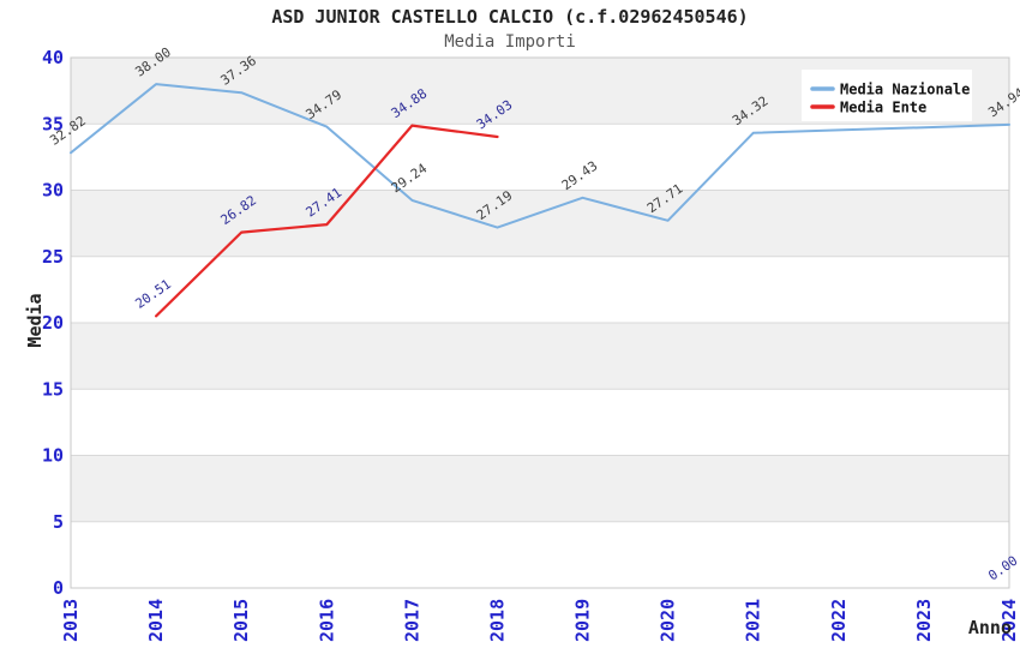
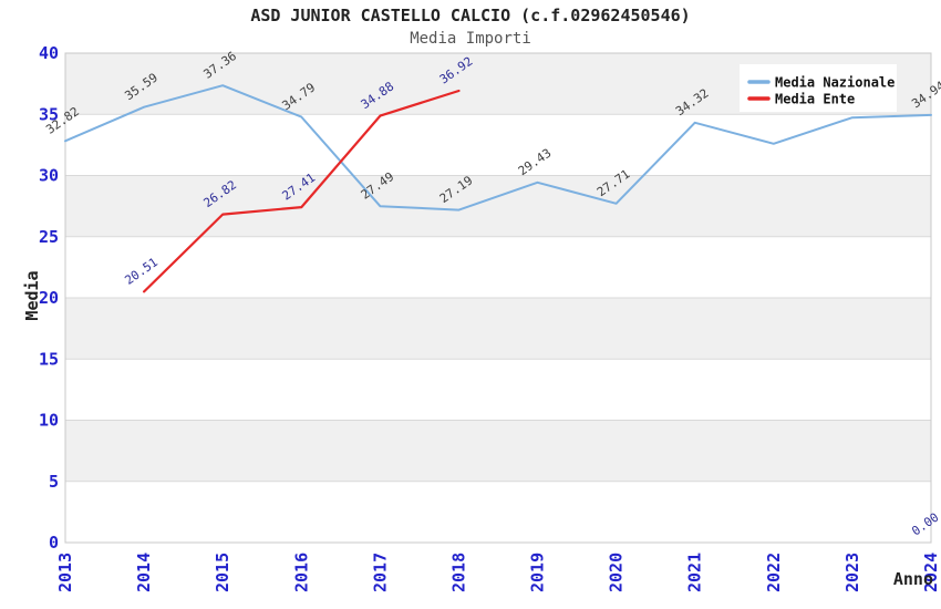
Media Nazionale/2014: 38.00 -> 35.59
Media Nazionale/2017: 29.24 -> 27.49
Media Ente/2018: 34.03 -> 36.92
Media Nazionale/2022: 34.5 -> 32.6
